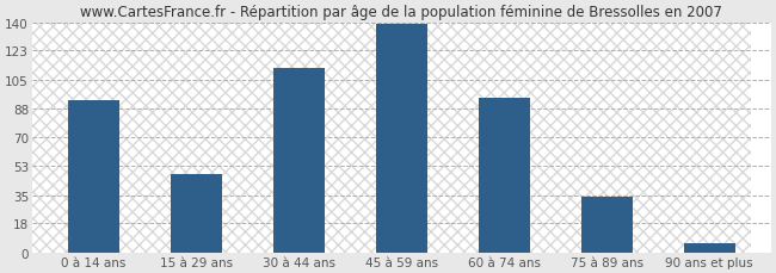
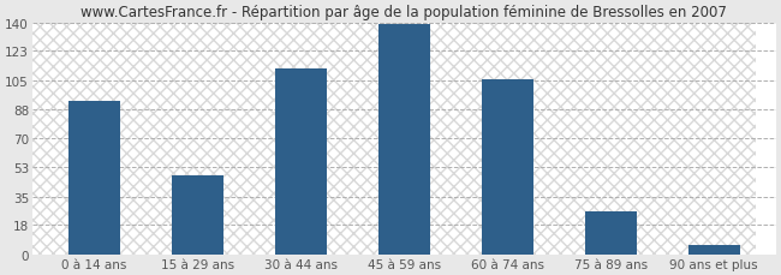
60 à 74 ans: 94 -> 106
75 à 89 ans: 34 -> 26
